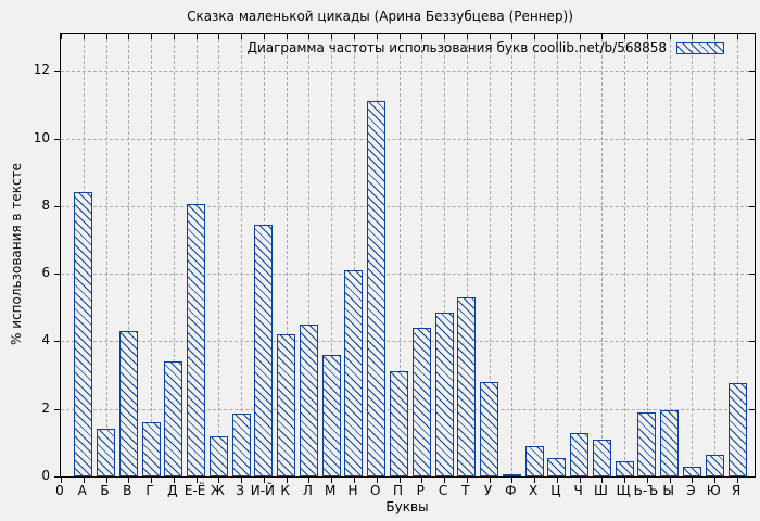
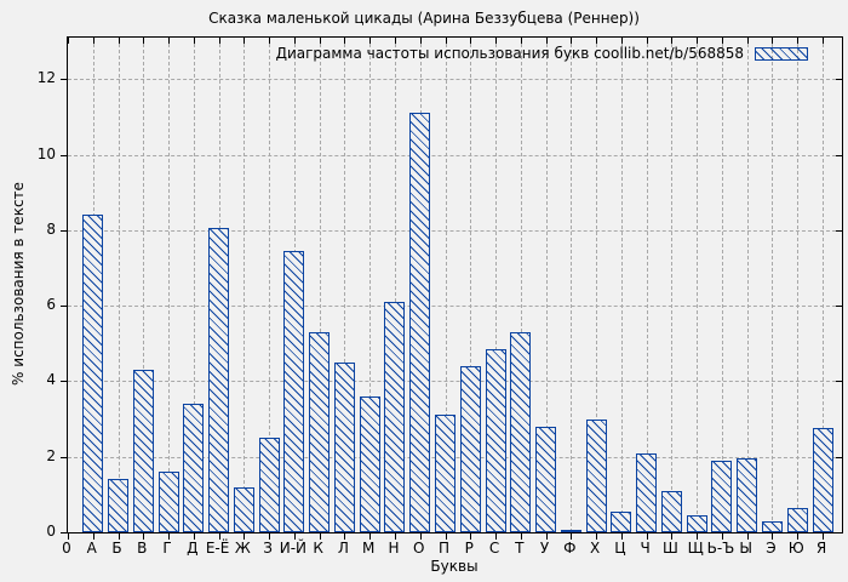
З: 1.9 -> 2.5
К: 4.2 -> 5.3
Х: 0.9 -> 3.0
Ч: 1.3 -> 2.1
